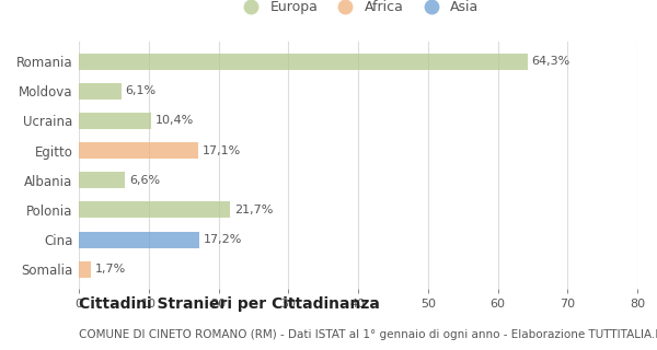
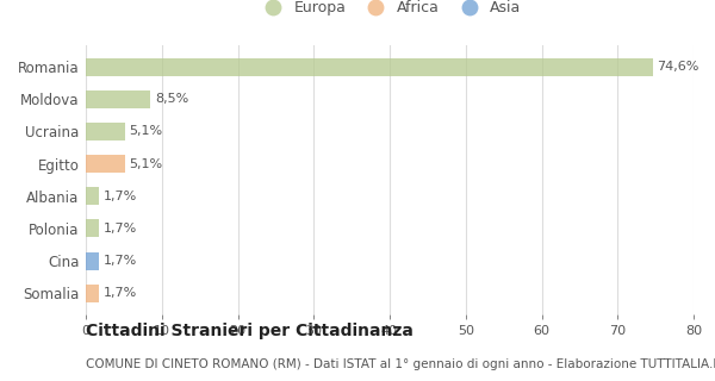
Romania: 64,3% -> 74,6%
Moldova: 6,1% -> 8,5%
Ucraina: 10,4% -> 5,1%
Egitto: 17,1% -> 5,1%
Albania: 6,6% -> 1,7%
Polonia: 21,7% -> 1,7%
Cina: 17,2% -> 1,7%
